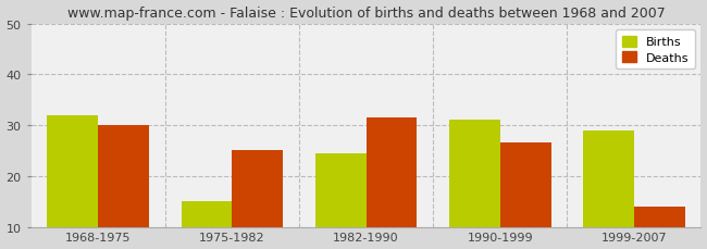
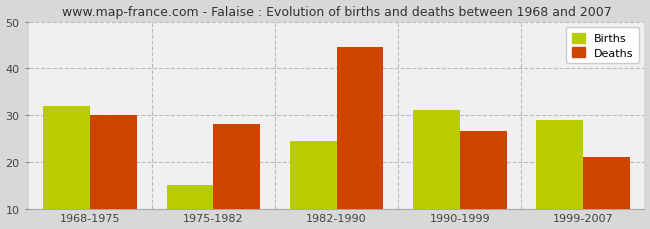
Deaths/1975-1982: 25.0 -> 28.0
Deaths/1982-1990: 31.5 -> 44.5
Deaths/1999-2007: 14.0 -> 21.0
